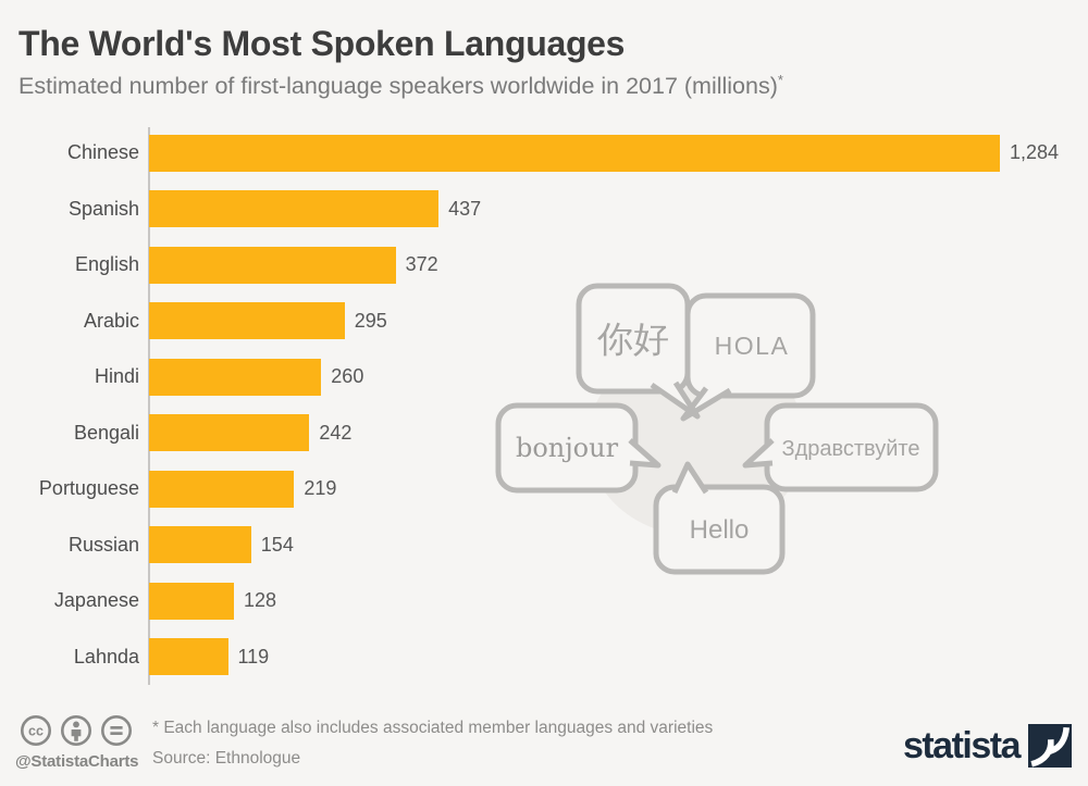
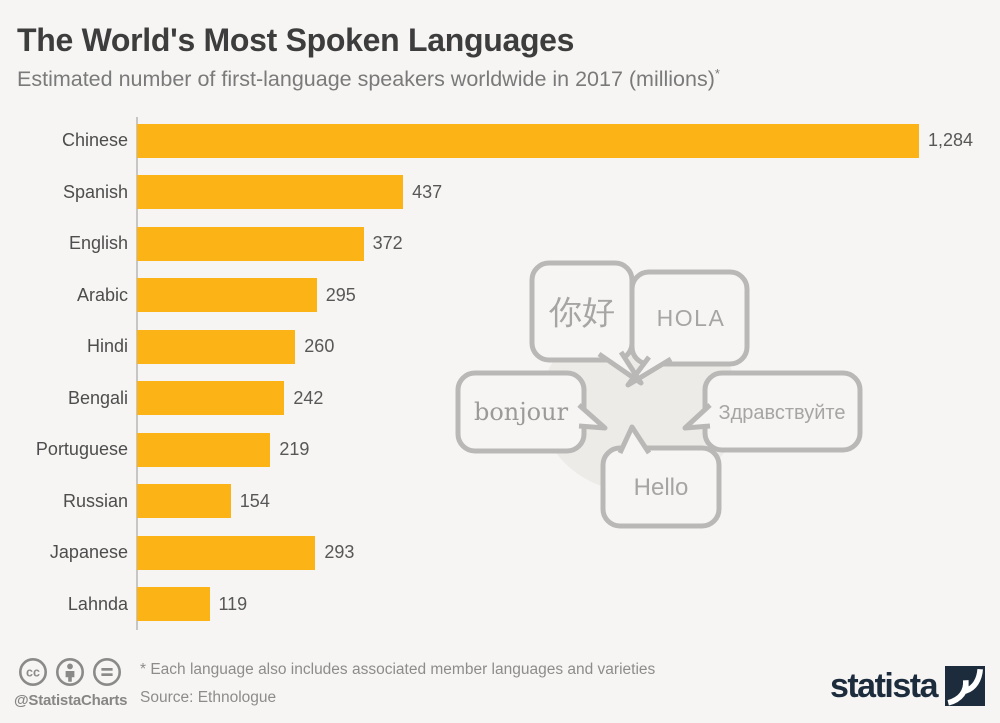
Japanese: 128 -> 293
